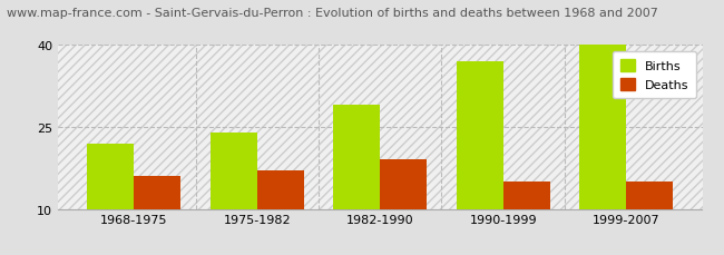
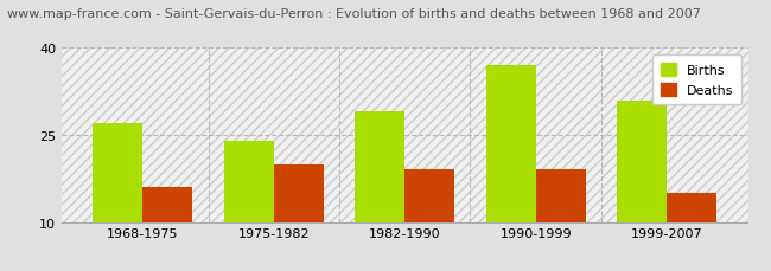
Births/1968-1975: 22 -> 27
Deaths/1975-1982: 17 -> 20
Deaths/1990-1999: 15 -> 19
Births/1999-2007: 40 -> 31
